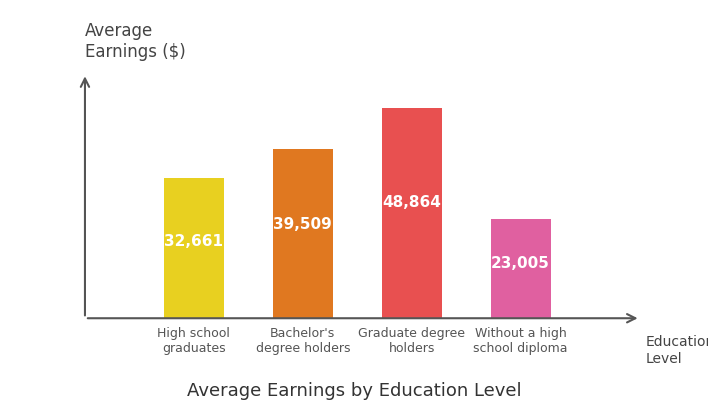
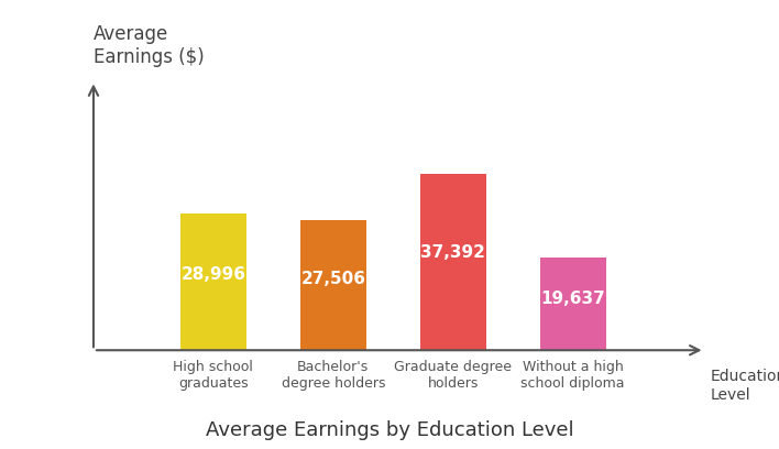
High school graduates: 32,661 -> 28,996
Bachelor's degree holders: 39,509 -> 27,506
Graduate degree holders: 48,864 -> 37,392
Without a high school diploma: 23,005 -> 19,637
